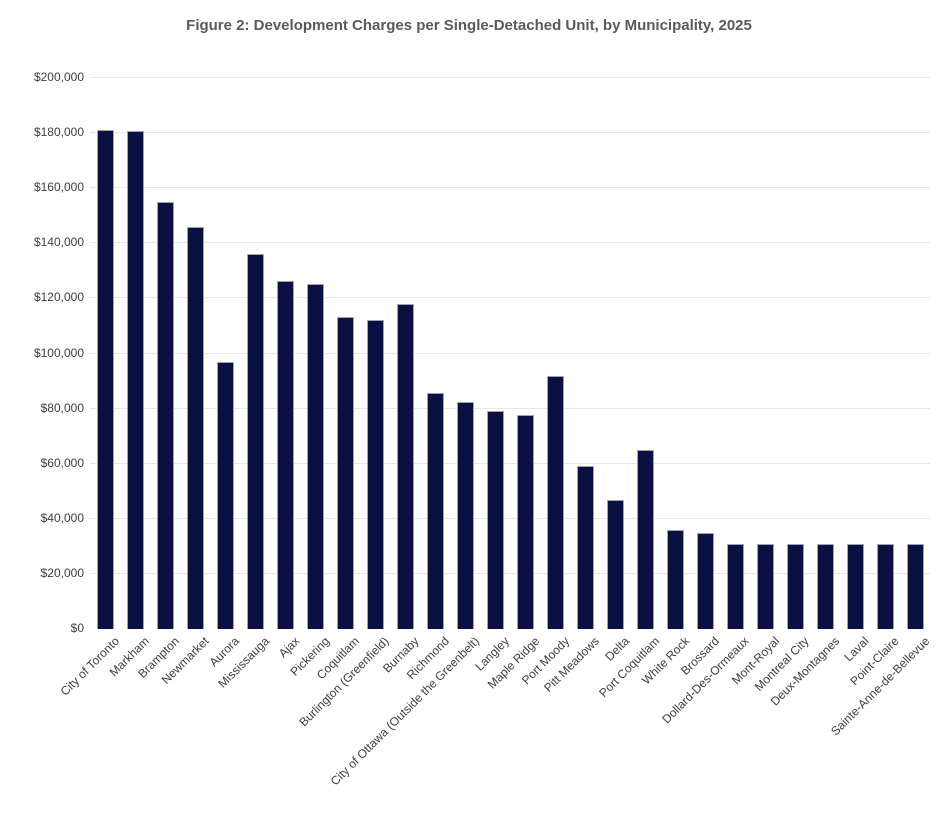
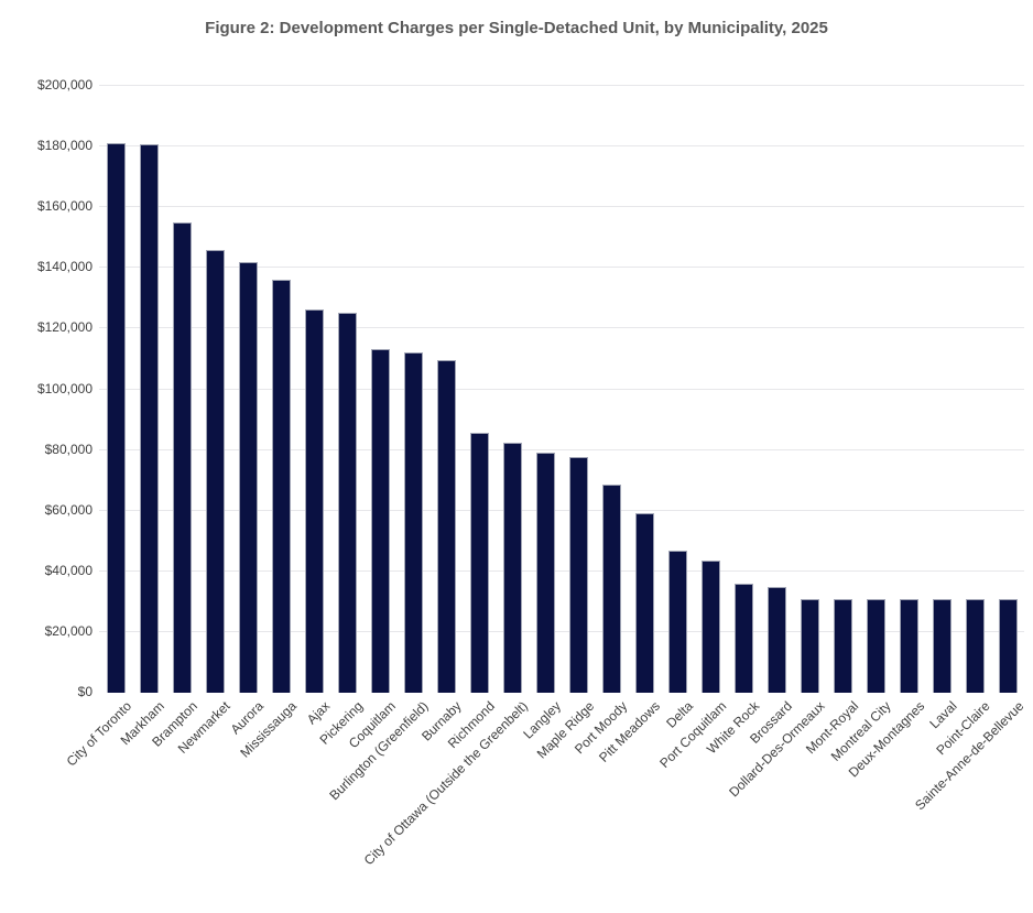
Aurora: $97000 -> $142000
Burnaby: $118000 -> $110000
Port Moody: $92000 -> $68000
Port Coquitlam: $65000 -> $44000
